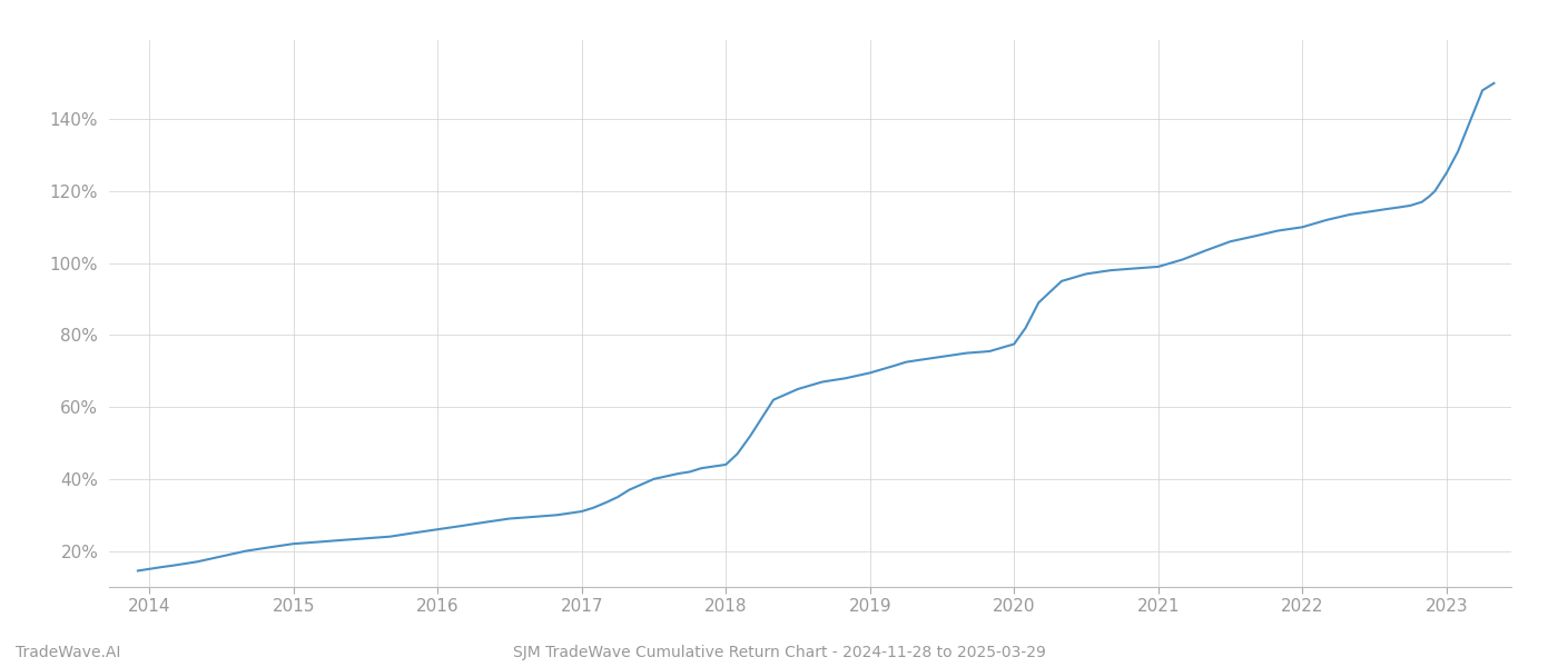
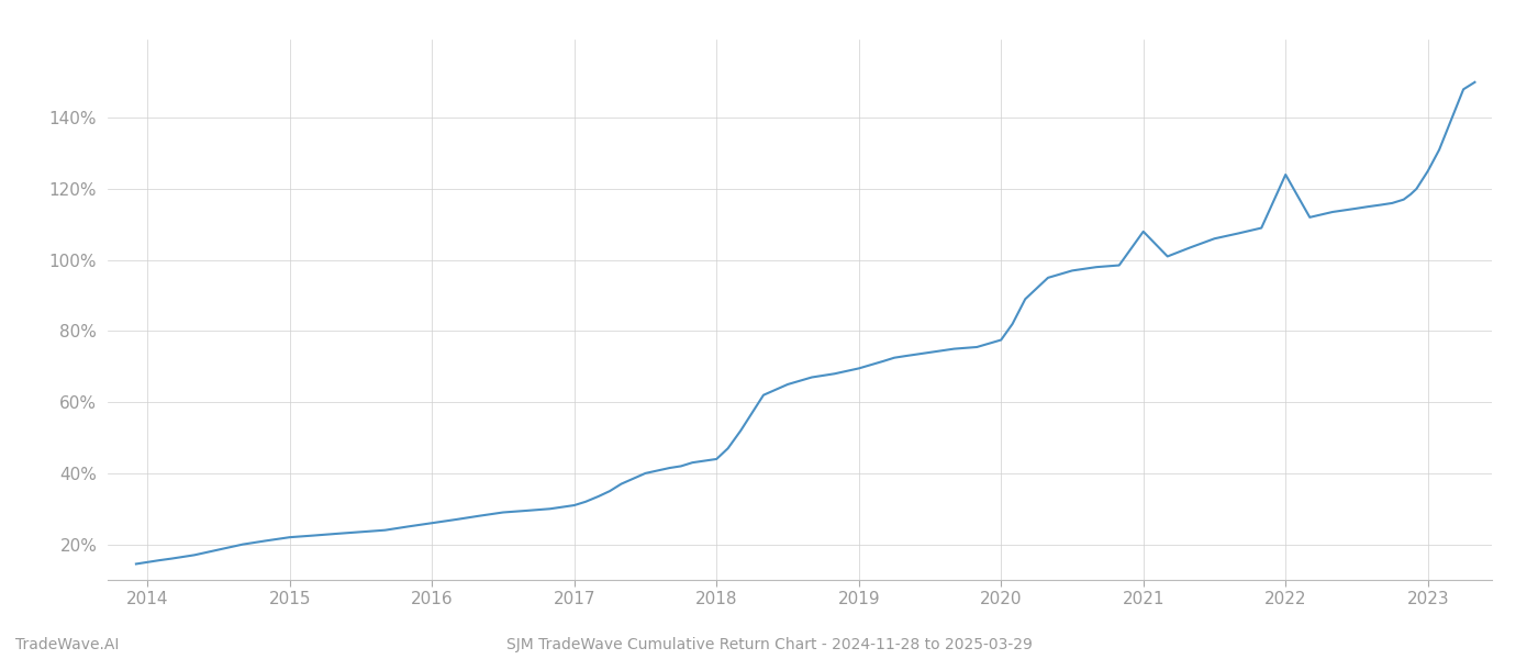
2021: 99.0% -> 108.0%
2022: 110.0% -> 124.0%
